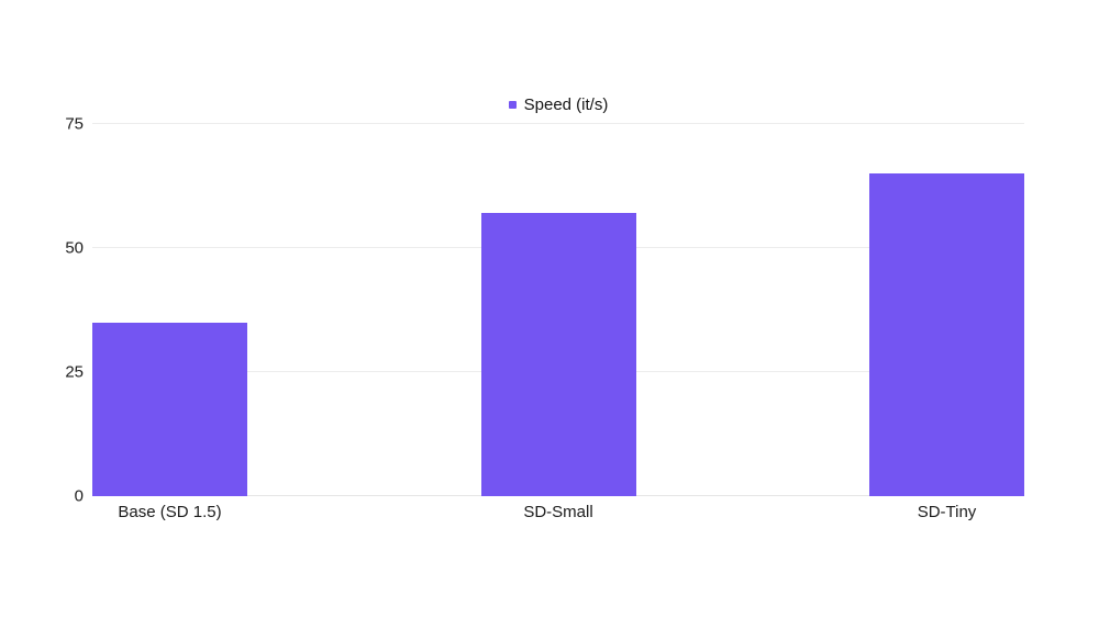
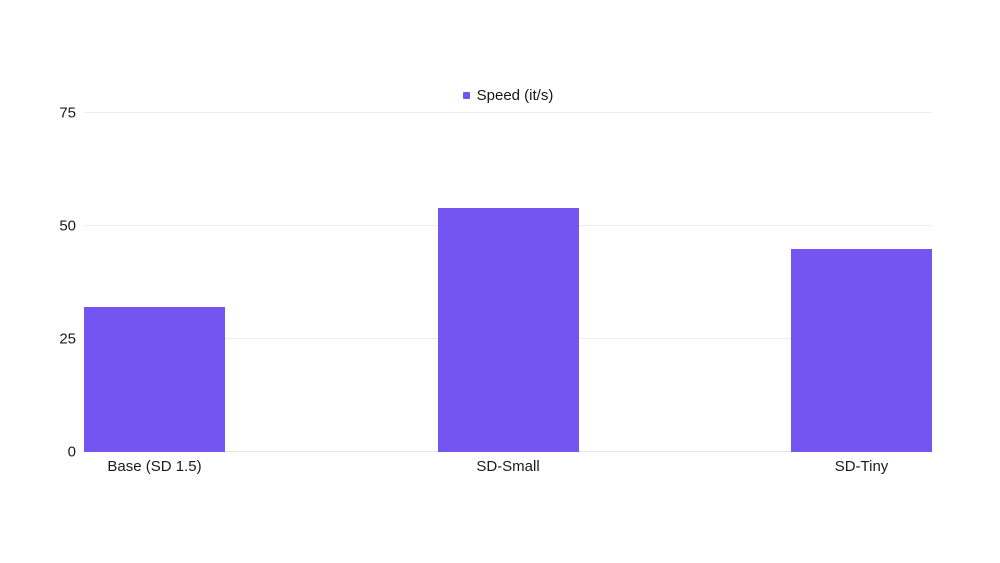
Base (SD 1.5): 35 -> 32
SD-Small: 57 -> 54
SD-Tiny: 65 -> 45
